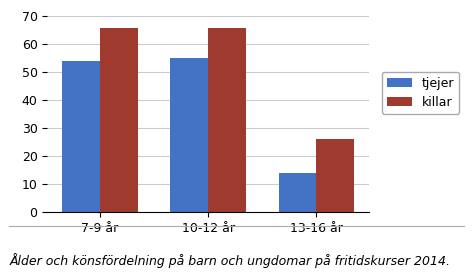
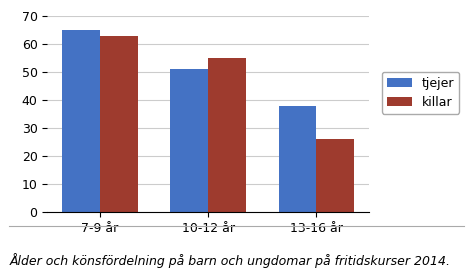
tjejer/7-9 år: 54 -> 65
killar/7-9 år: 66 -> 63
tjejer/10-12 år: 55 -> 51
killar/10-12 år: 66 -> 55
tjejer/13-16 år: 14 -> 38
